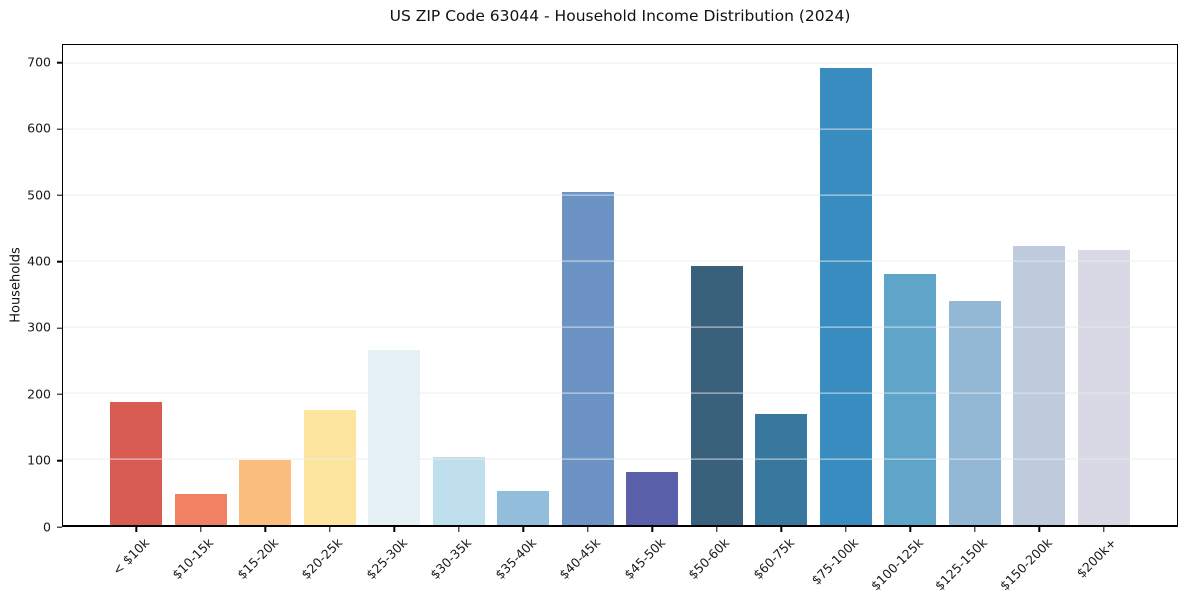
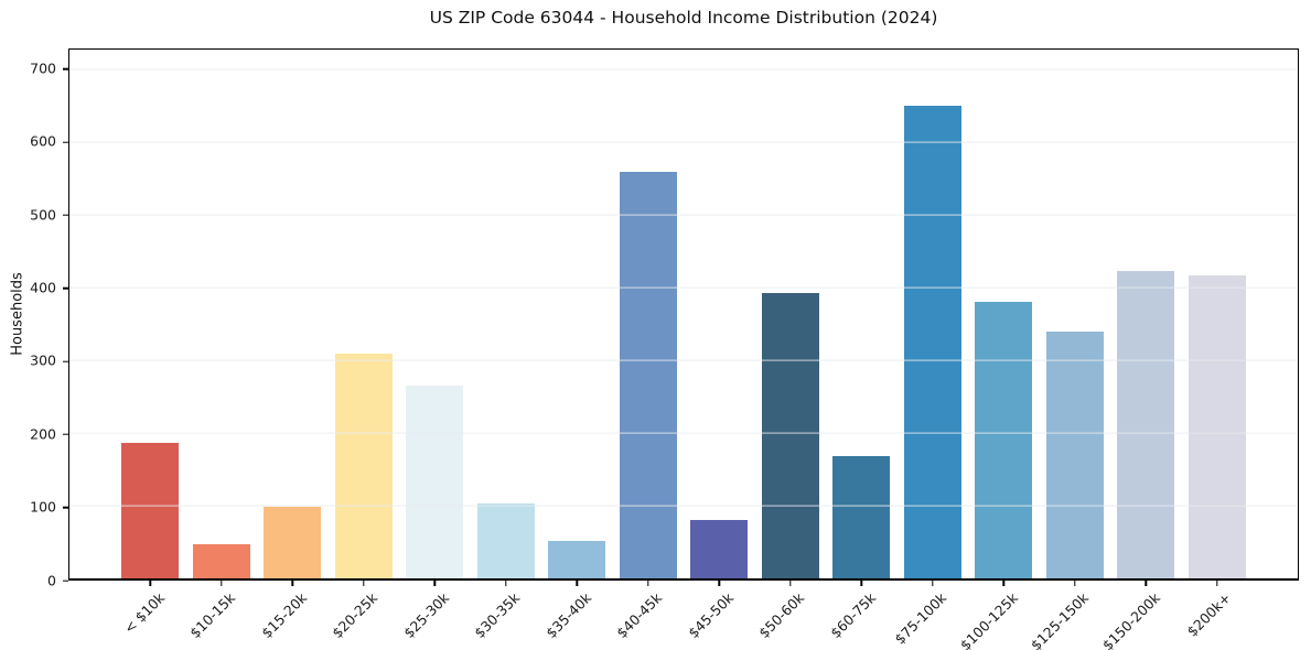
$20-25k: 170 -> 310
$40-45k: 500 -> 560
$75-100k: 690 -> 650
